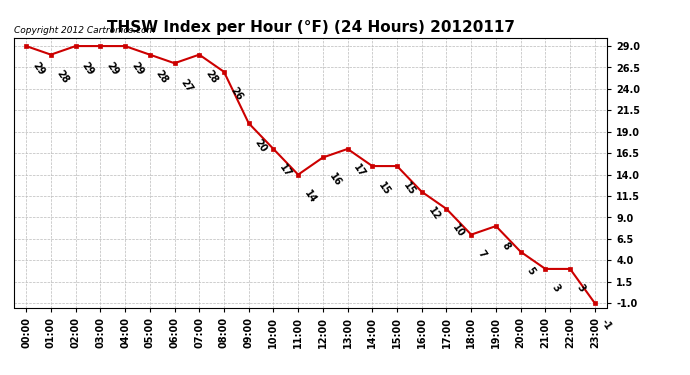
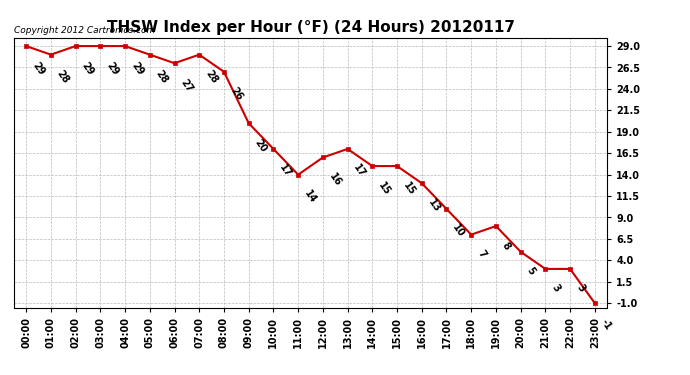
16:00: 12 -> 13
